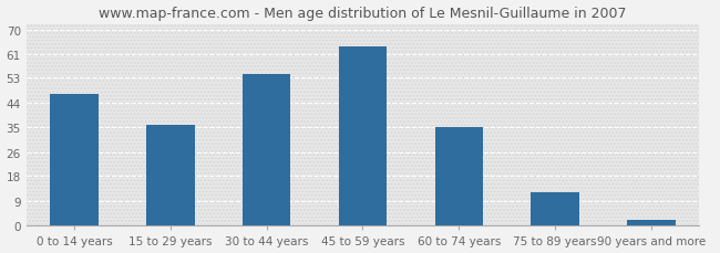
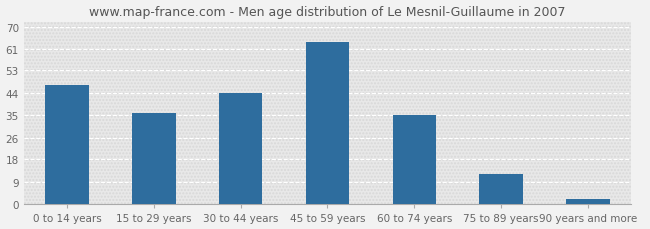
30 to 44 years: 54 -> 44
